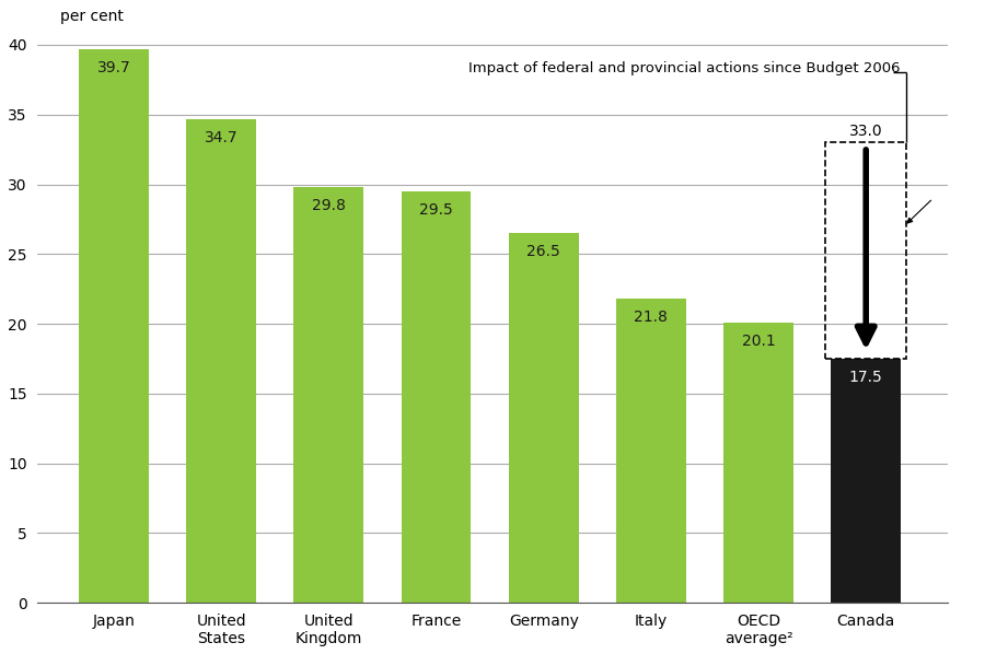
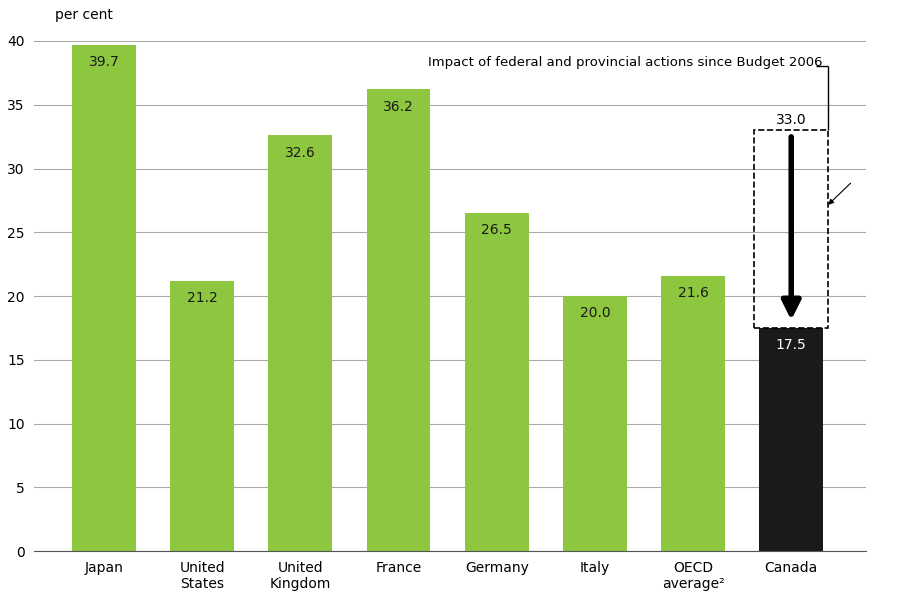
United States: 34.7 -> 21.2
United Kingdom: 29.8 -> 32.6
France: 29.5 -> 36.2
Italy: 21.8 -> 20.0
OECD average²: 20.1 -> 21.6
